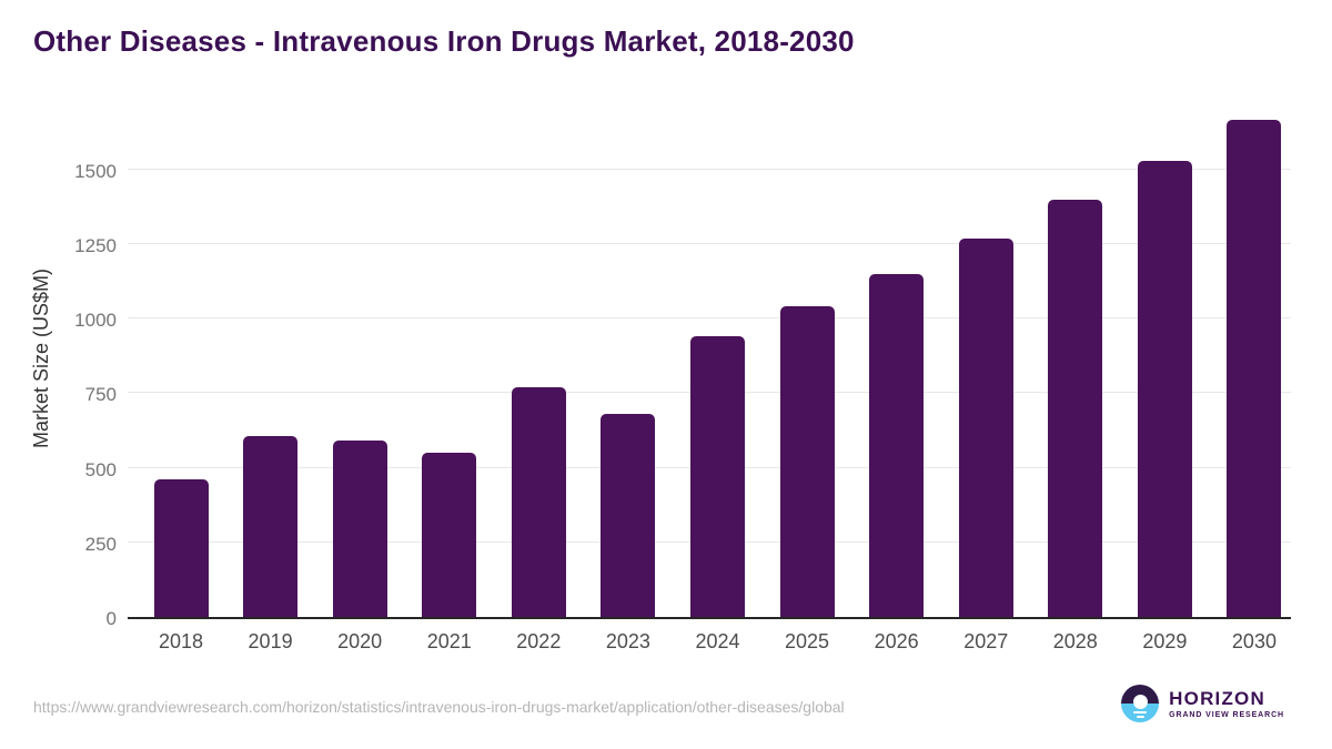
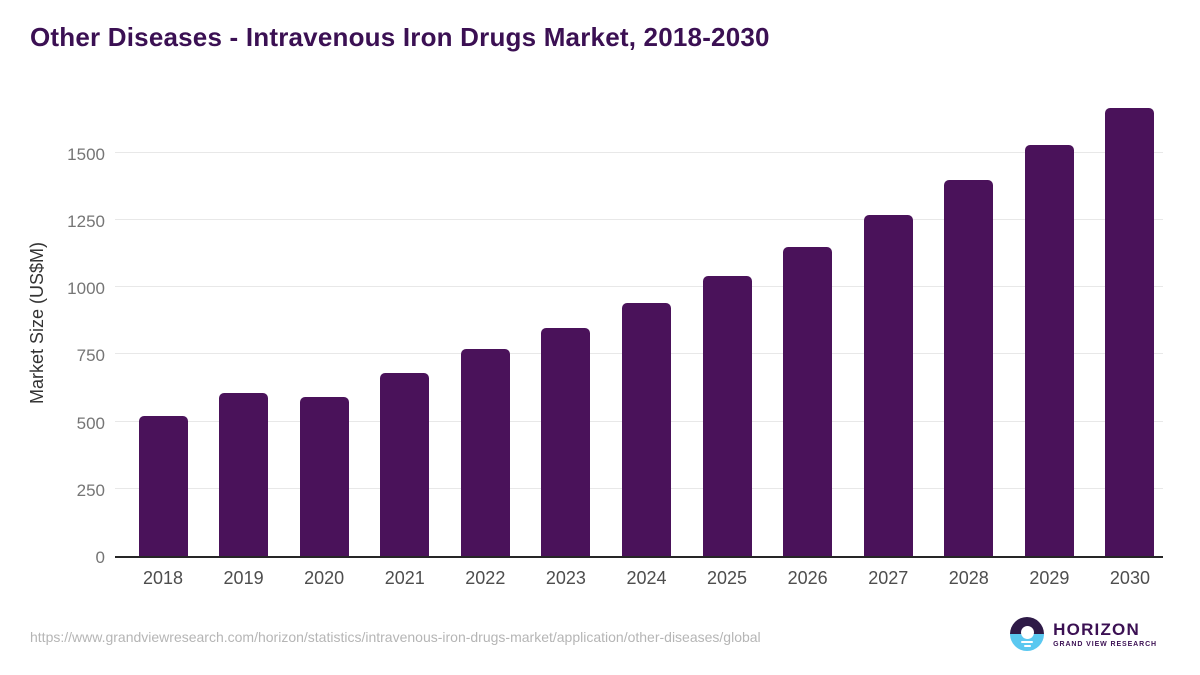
2018: 460 -> 520
2021: 550 -> 680
2023: 680 -> 850
